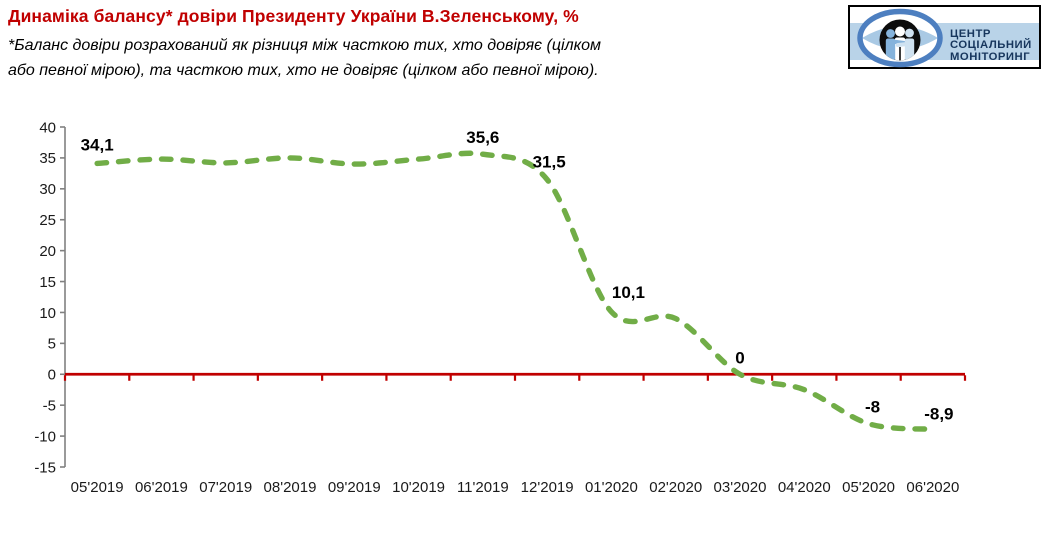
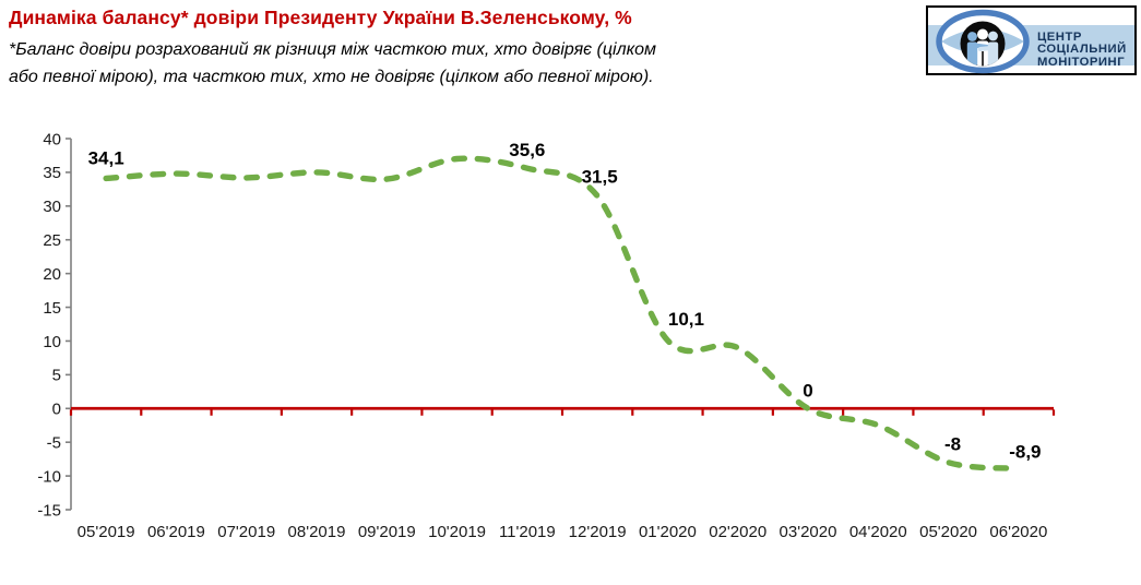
10'2019: 35 -> 37
